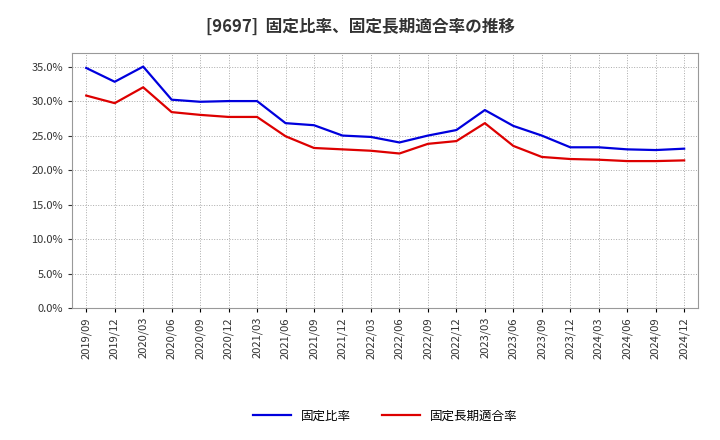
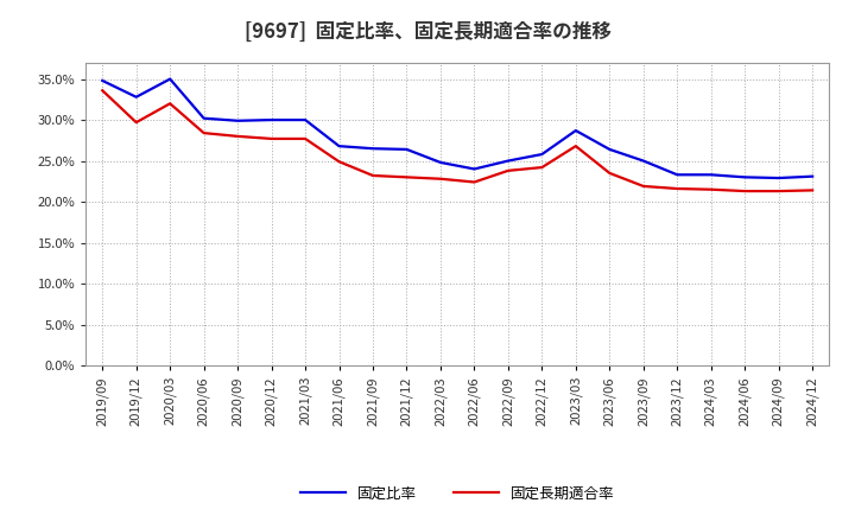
固定長期適合率/2019/09: 30.8% -> 33.6%
固定比率/2021/12: 25.0% -> 26.4%
